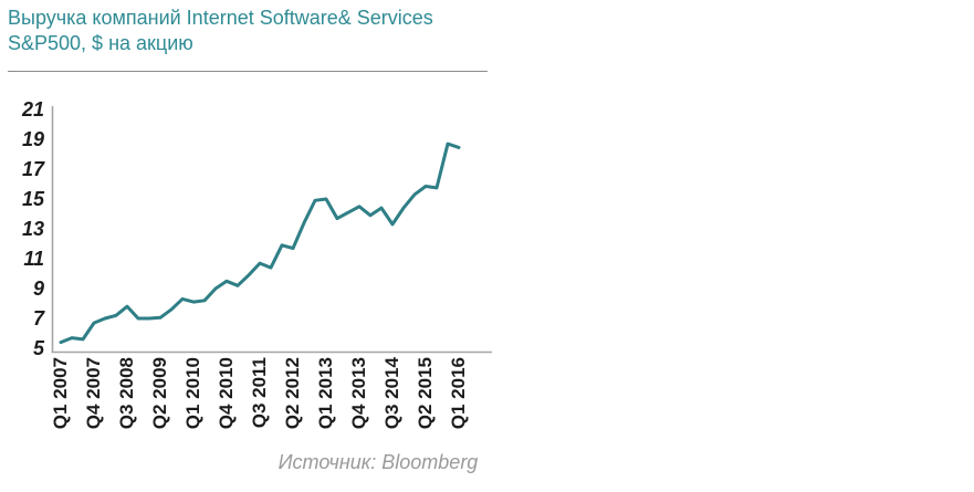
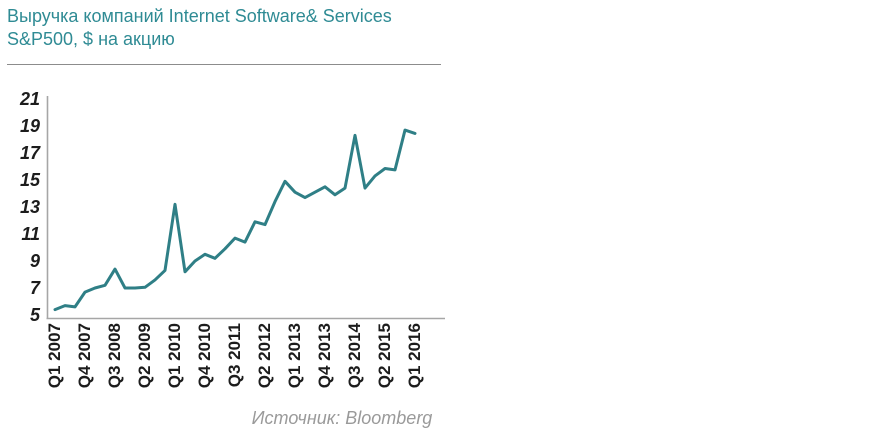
Q3 2008: 7.8 -> 8.4
Q1 2010: 8.1 -> 13.2
Q1 2013: 15.0 -> 14.1
Q3 2014: 13.3 -> 18.3
